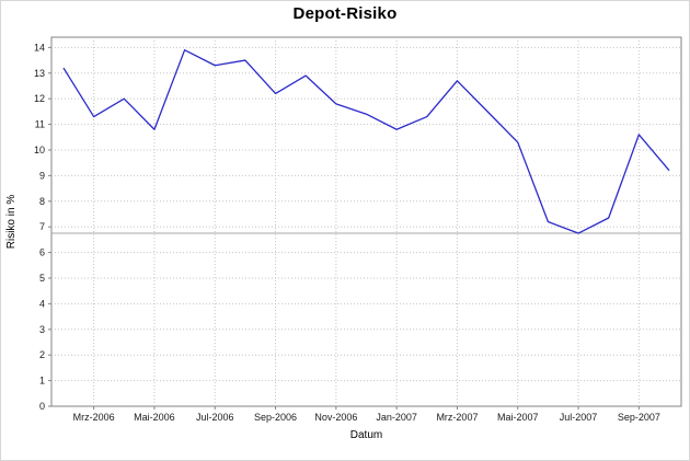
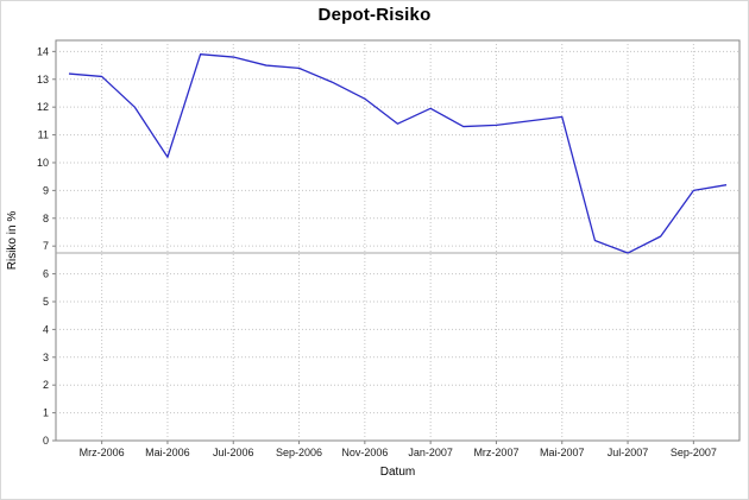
Mrz-2006: 11.3 -> 13.1
Mai-2006: 10.8 -> 10.2
Jul-2006: 13.3 -> 13.8
Sep-2006: 12.2 -> 13.4
Nov-2006: 11.8 -> 12.3
Jan-2007: 10.8 -> 11.9
Mrz-2007: 12.7 -> 11.3
Mai-2007: 10.3 -> 11.7
Sep-2007: 10.6 -> 9.0
